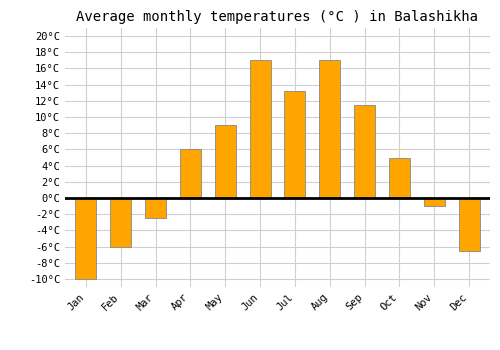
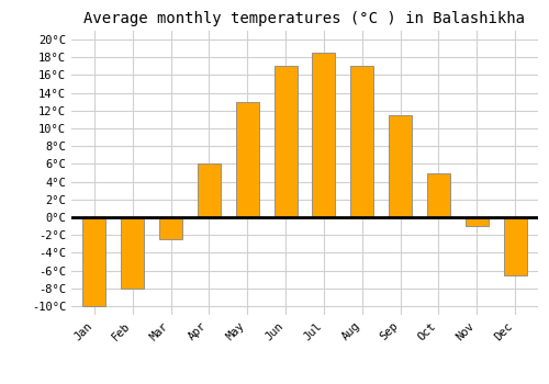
Feb: -6.0°C -> -8.0°C
May: 9.0°C -> 13.0°C
Jul: 13.2°C -> 18.5°C
